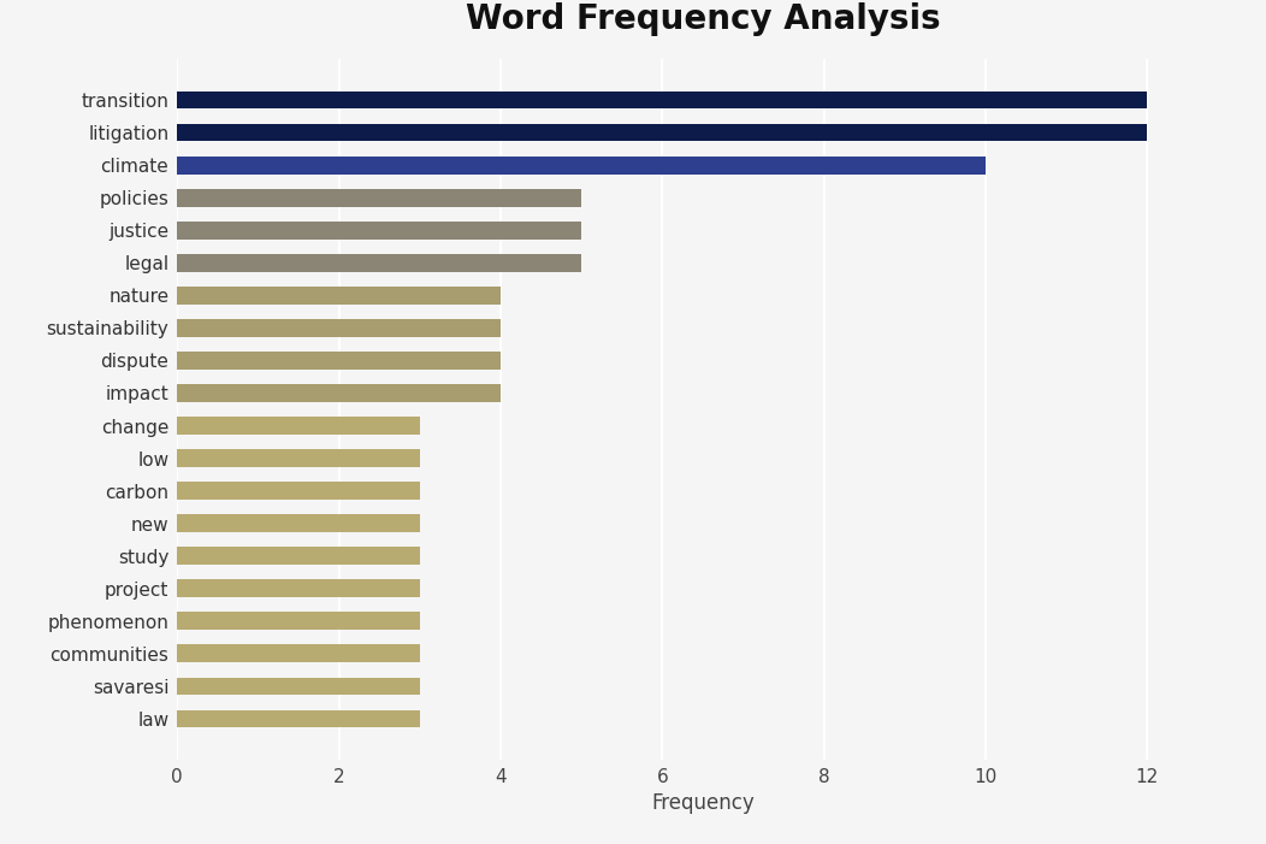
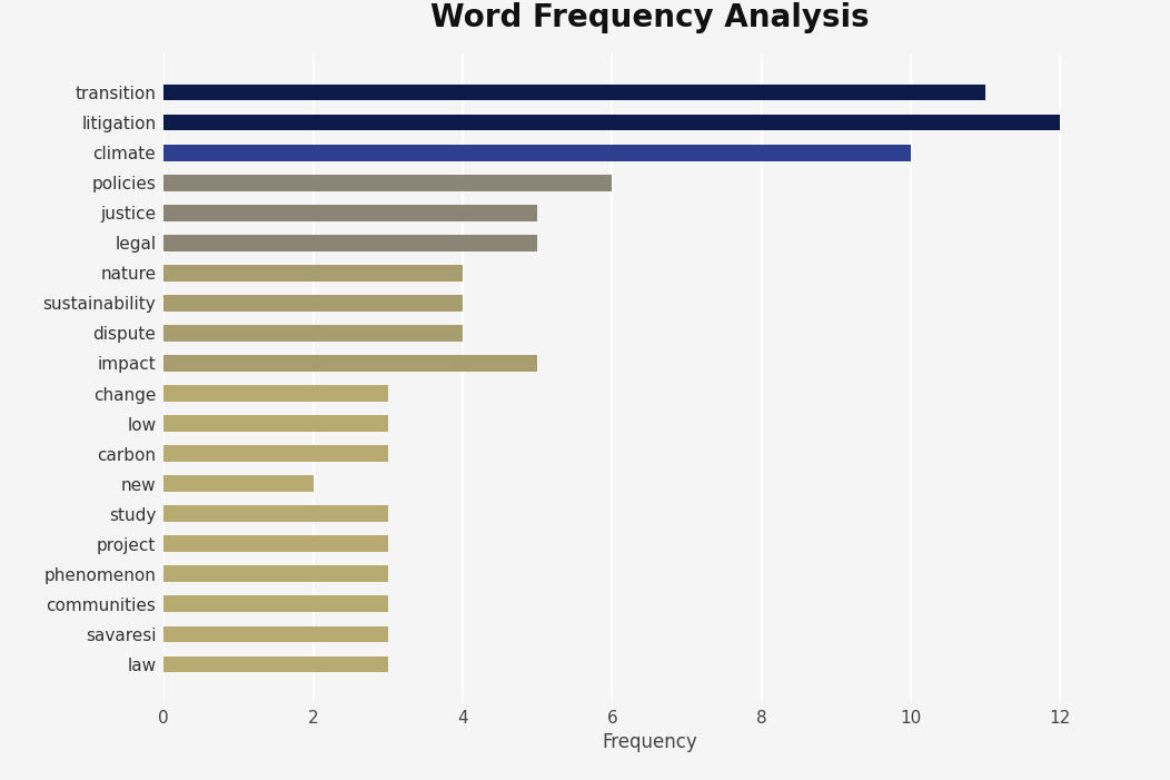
transition: 12 -> 11
policies: 5 -> 6
impact: 4 -> 5
new: 3 -> 2
